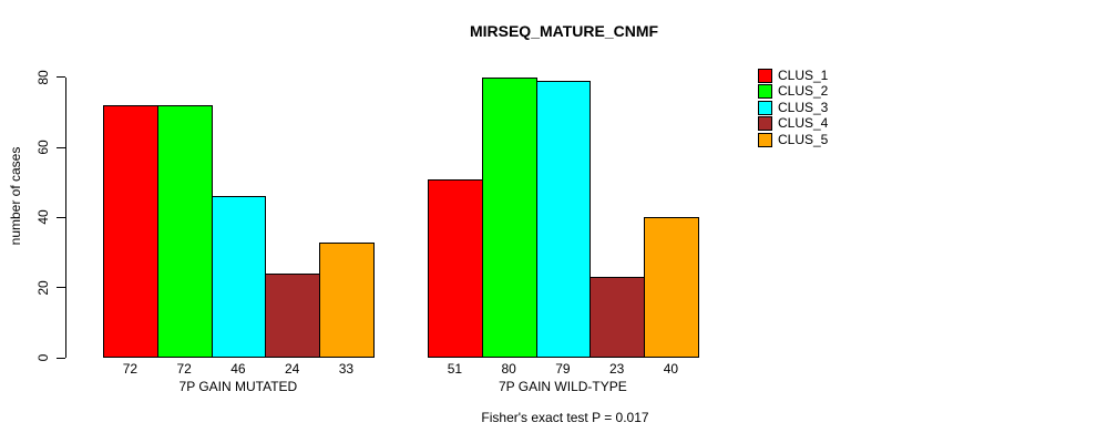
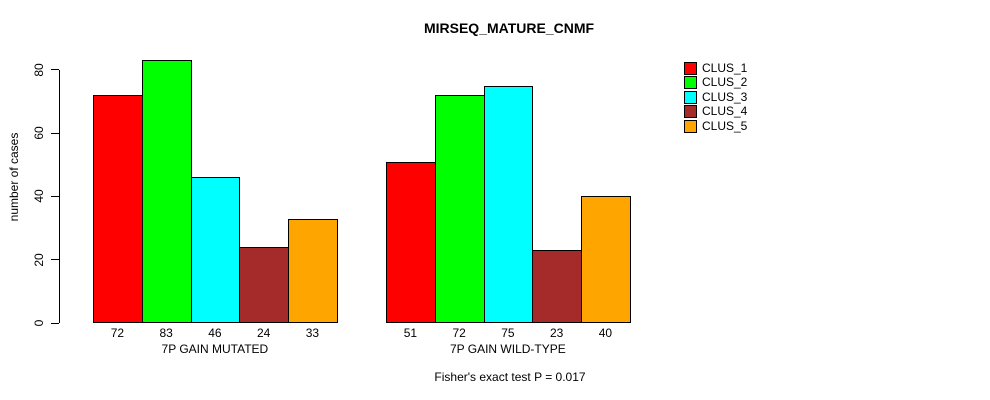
CLUS_2/7P GAIN MUTATED: 72 -> 83
CLUS_2/7P GAIN WILD-TYPE: 80 -> 72
CLUS_3/7P GAIN WILD-TYPE: 79 -> 75
